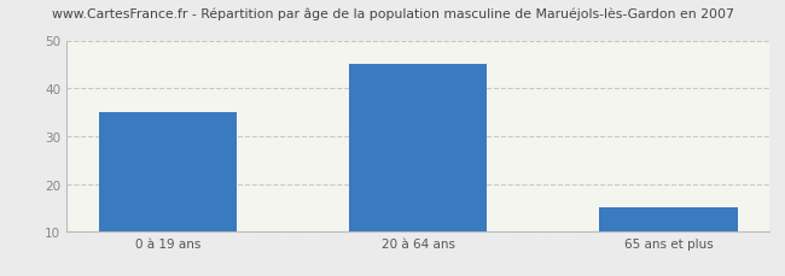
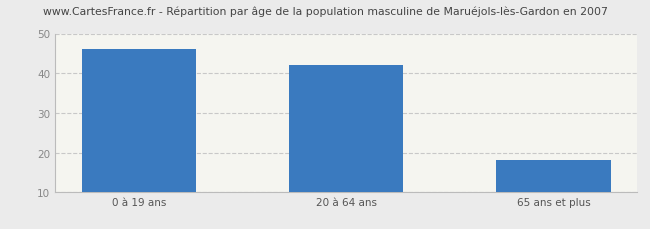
0 à 19 ans: 35 -> 46
20 à 64 ans: 45 -> 42
65 ans et plus: 15 -> 18
